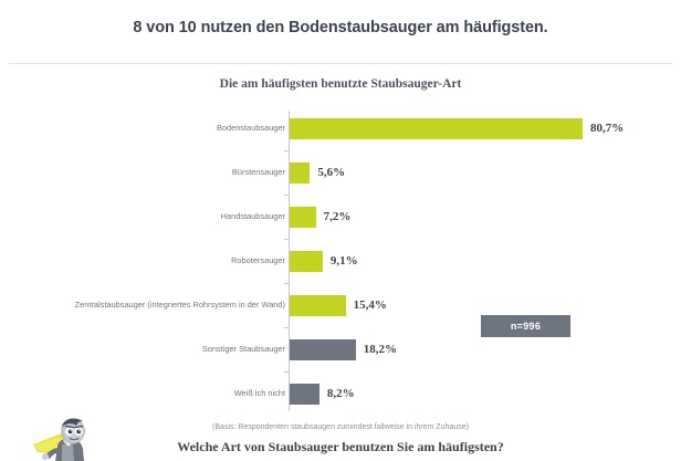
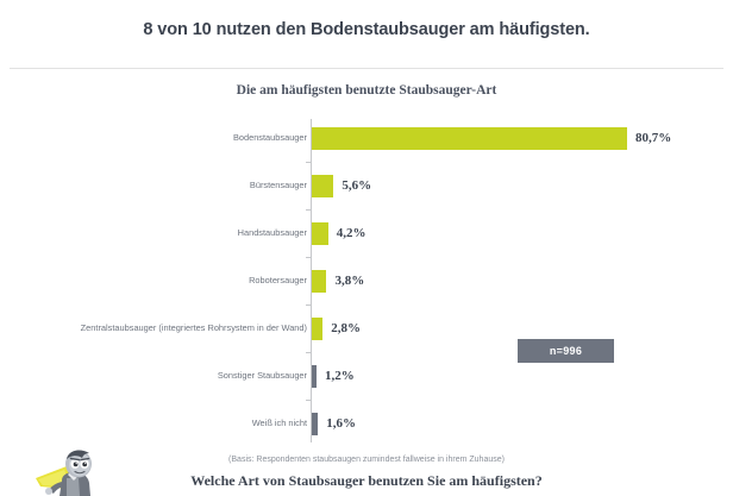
Handstaubsauger: 7,2% -> 4,2%
Robotersauger: 9,1% -> 3,8%
Zentralstaubsauger (integriertes Rohrsystem in der Wand): 15,4% -> 2,8%
Sonstiger Staubsauger: 18,2% -> 1,2%
Weiß ich nicht: 8,2% -> 1,6%
